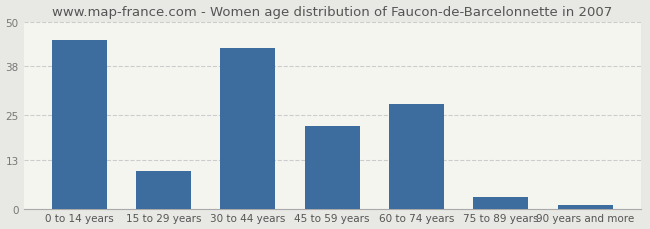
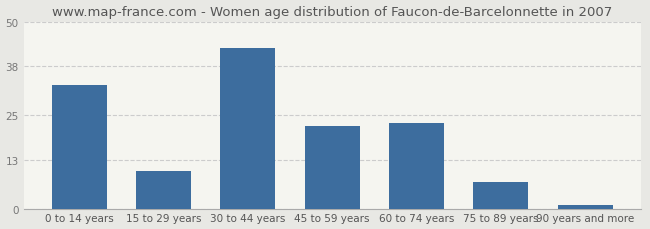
0 to 14 years: 45 -> 33
60 to 74 years: 28 -> 23
75 to 89 years: 3 -> 7
